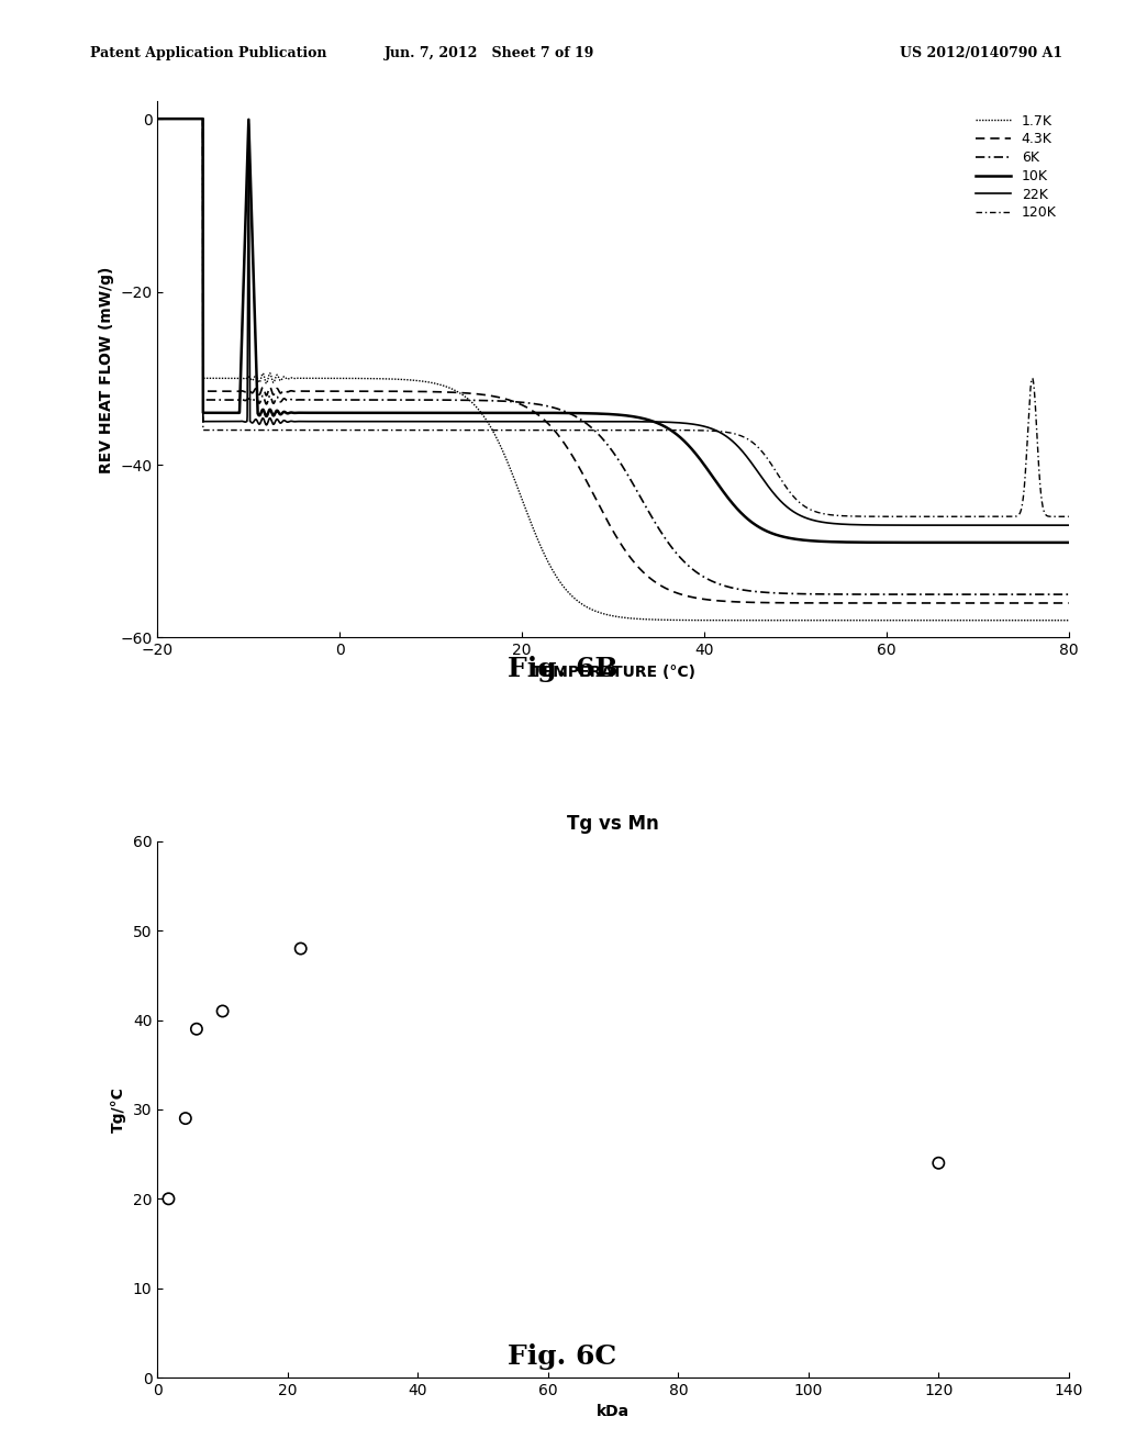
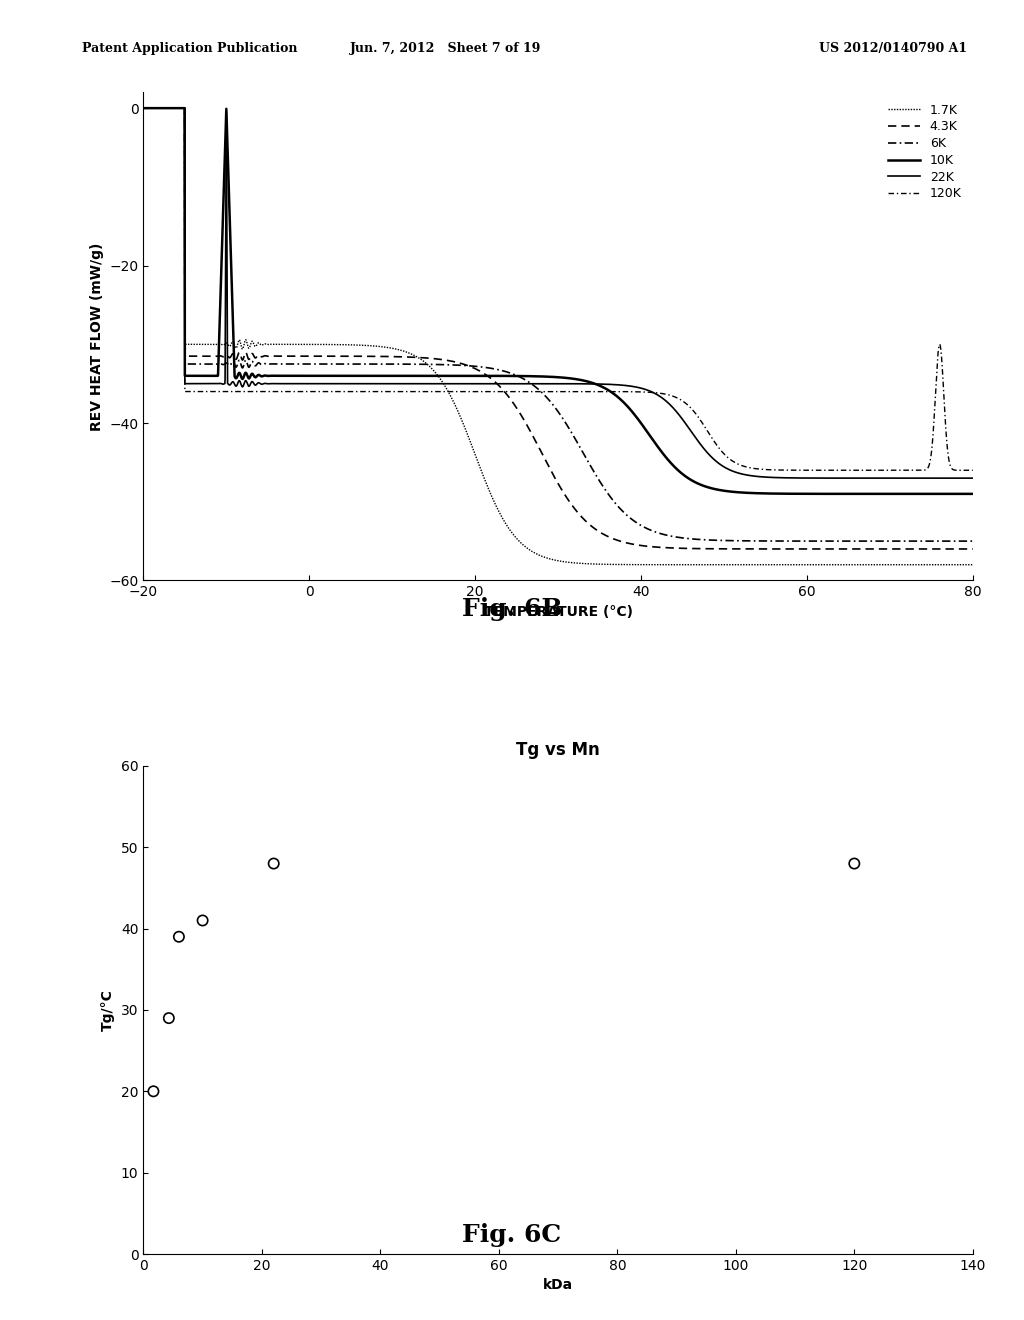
Tg vs Mn/120: 24 -> 48
